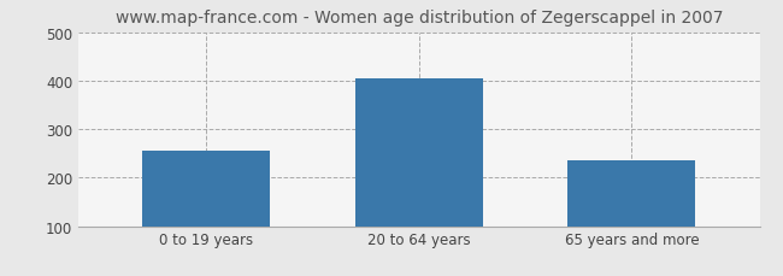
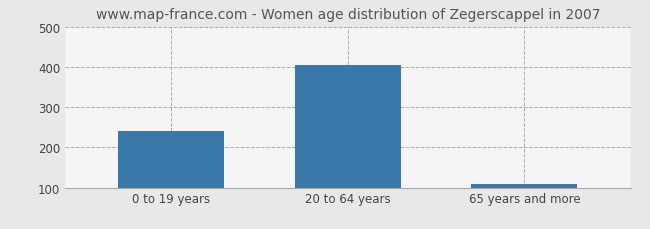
0 to 19 years: 255 -> 240
65 years and more: 235 -> 110
